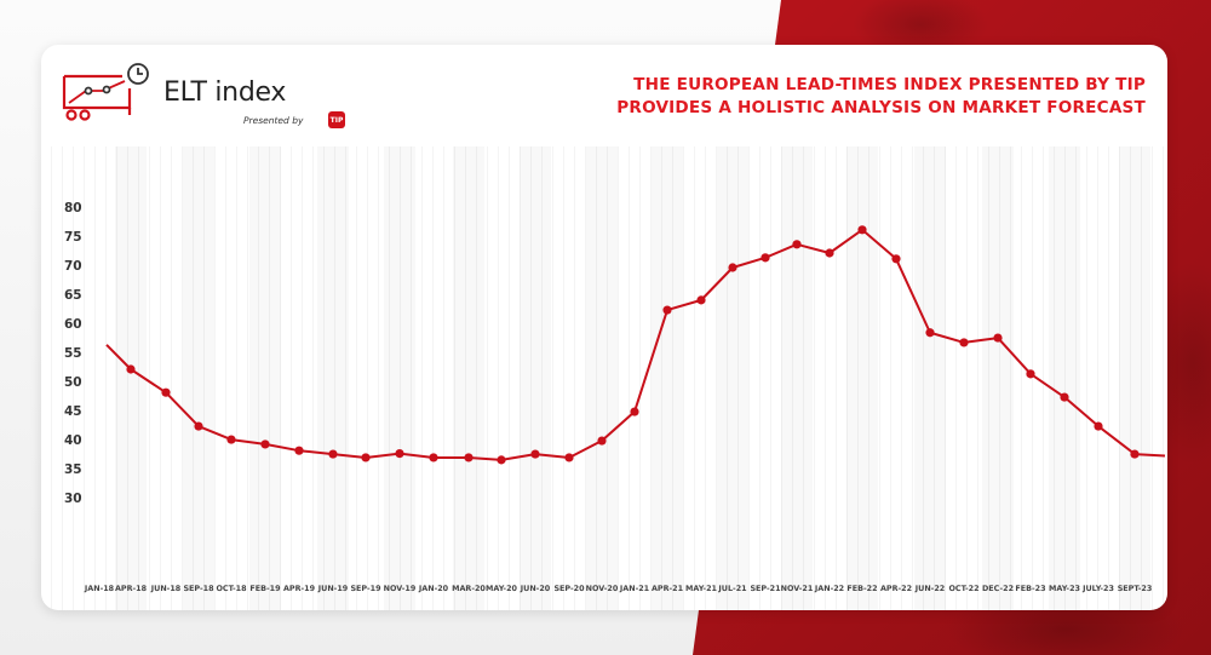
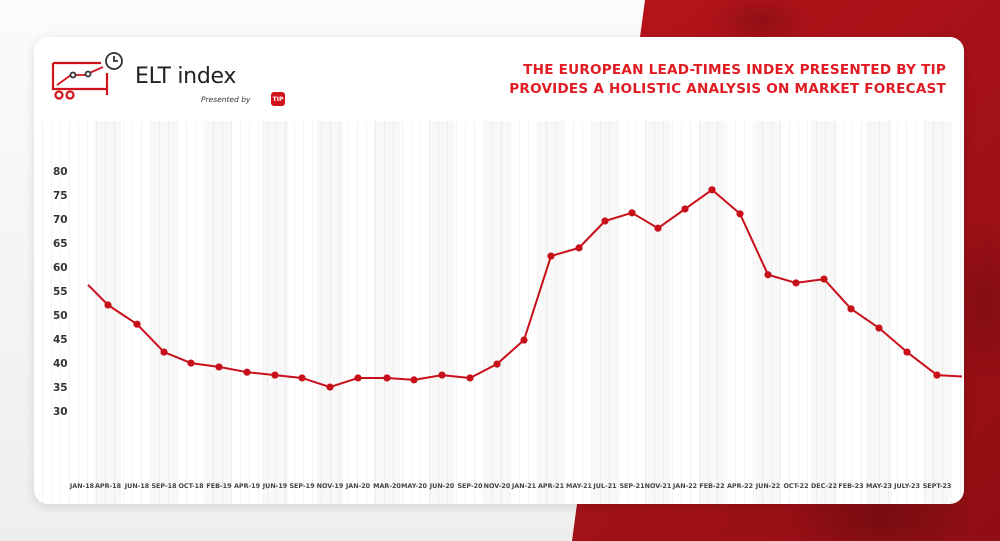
NOV-19: 38 -> 35
NOV-21: 74 -> 68
